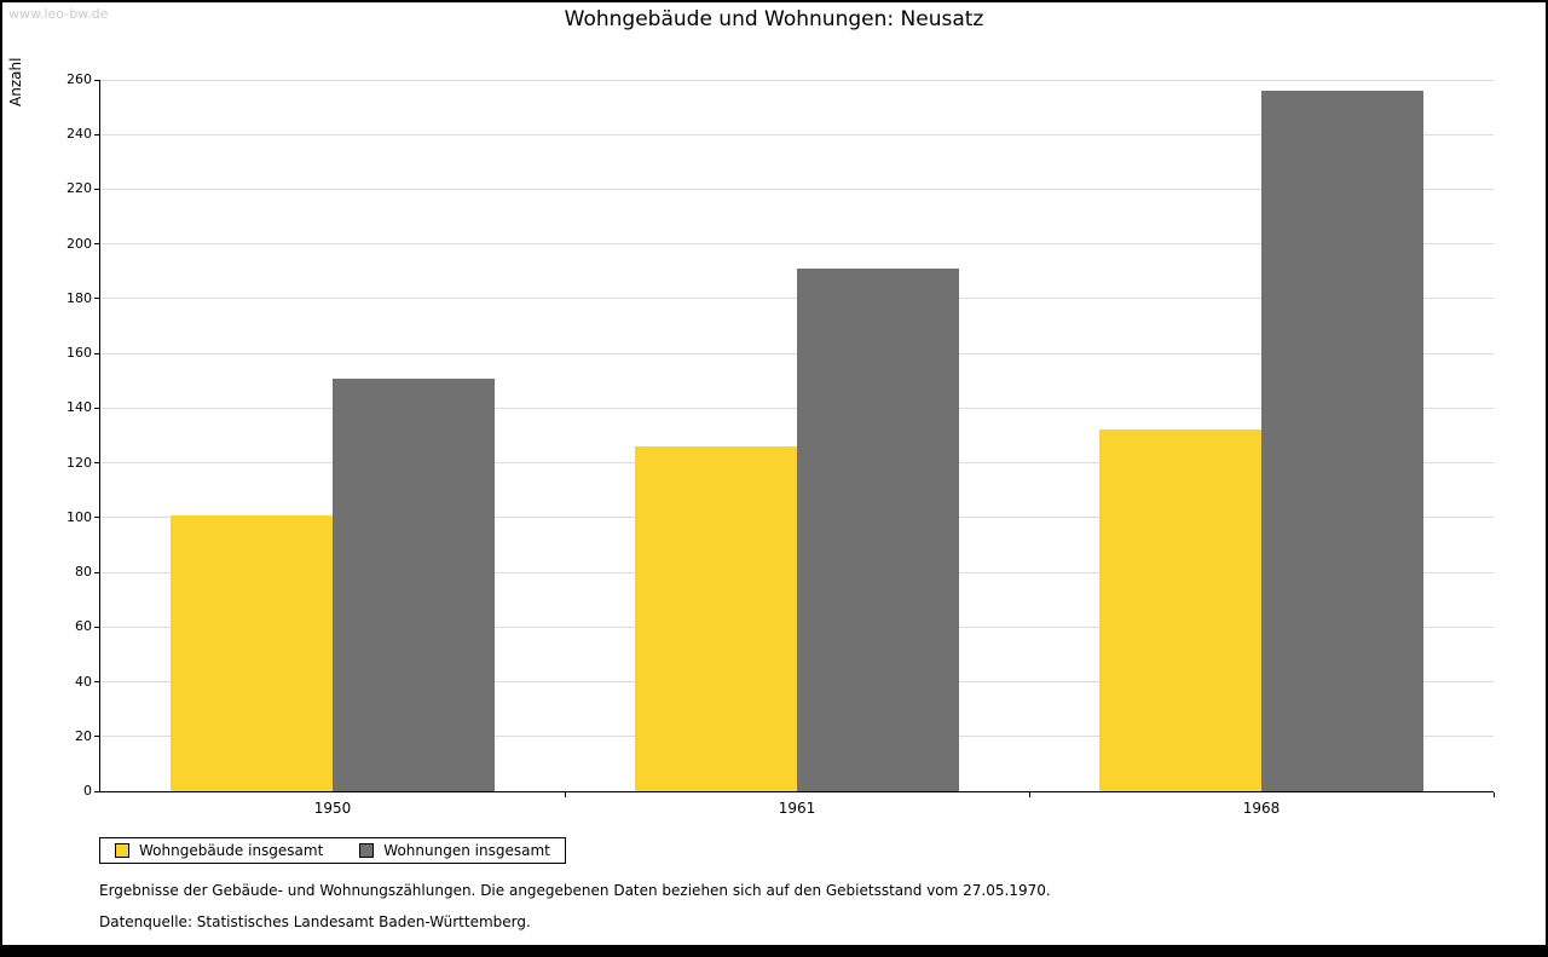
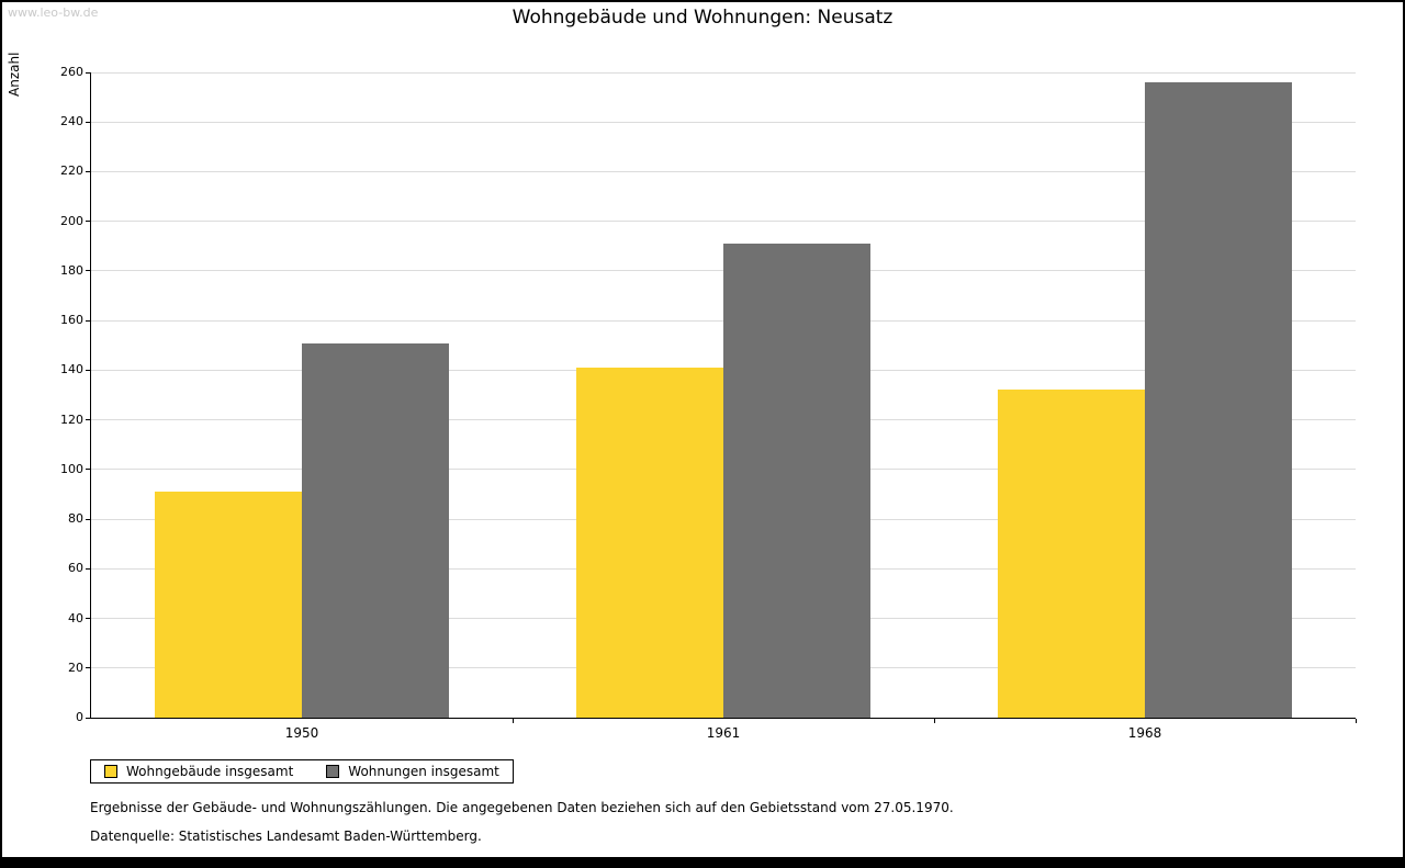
Wohngebäude insgesamt/1950: 101 -> 91
Wohngebäude insgesamt/1961: 126 -> 141
